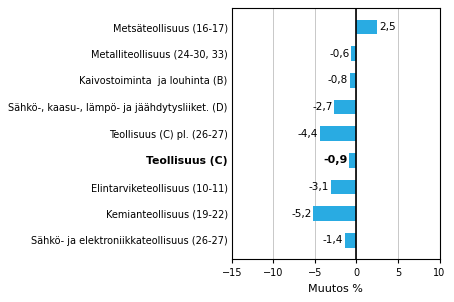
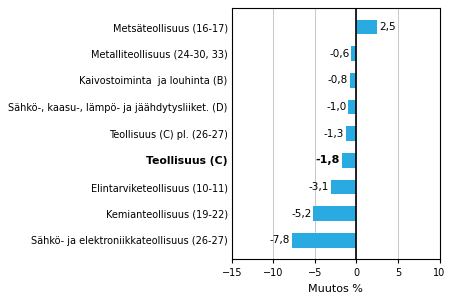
Sähkö-, kaasu-, lämpö- ja jäähdytysliiket. (D): -2,7 -> -1,0
Teollisuus (C) pl. (26-27): -4,4 -> -1,3
Teollisuus (C): -0,9 -> -1,8
Sähkö- ja elektroniikkateollisuus (26-27): -1,4 -> -7,8
